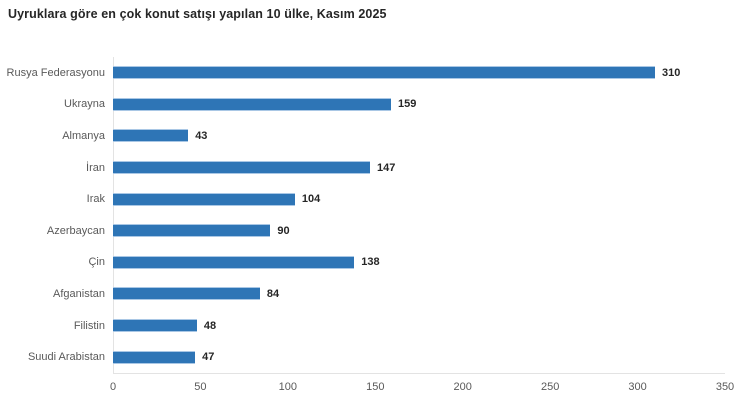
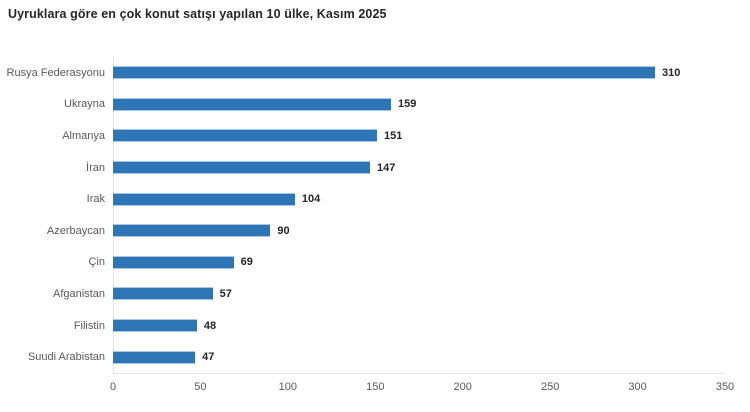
Almanya: 43 -> 151
Çin: 138 -> 69
Afganistan: 84 -> 57
